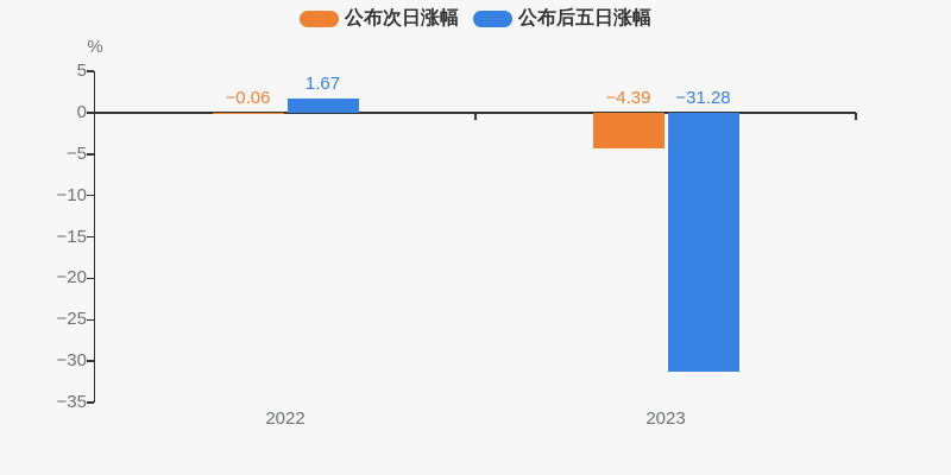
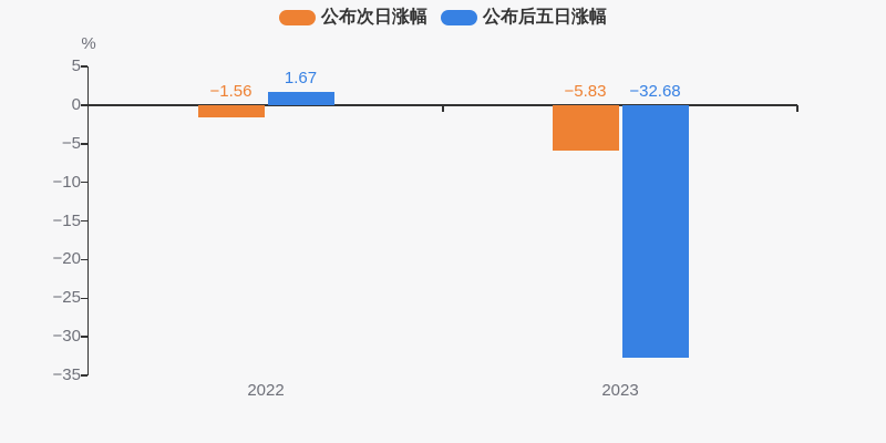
公布次日涨幅/2022: −0.06 -> −1.56
公布次日涨幅/2023: −4.39 -> −5.83
公布后五日涨幅/2023: −31.28 -> −32.68
